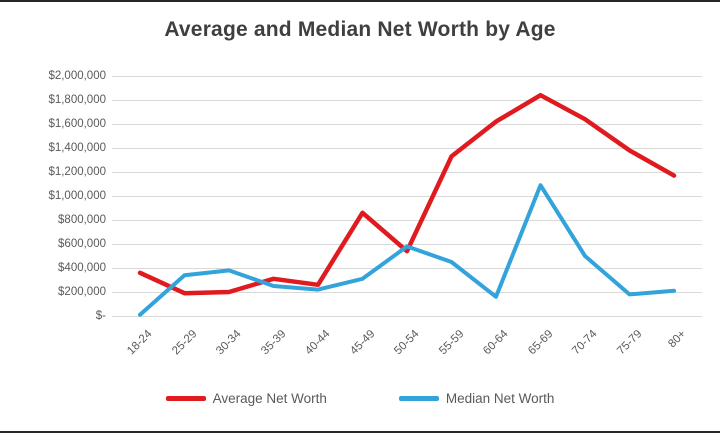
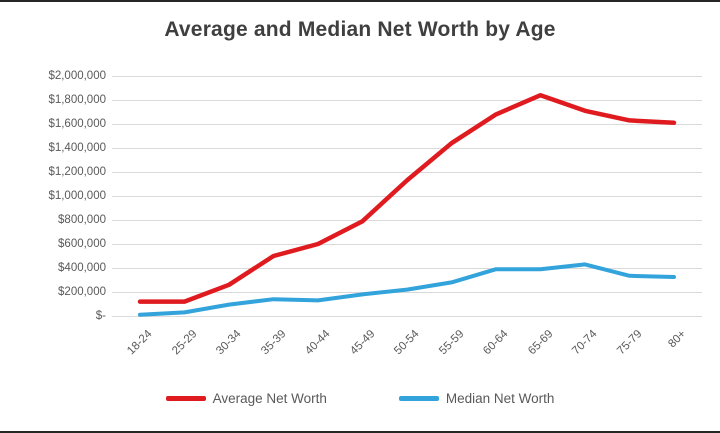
Average Net Worth/18-24: $360000 -> $120000
Average Net Worth/25-29: $190000 -> $120000
Median Net Worth/25-29: $340000 -> $30000
Average Net Worth/30-34: $200000 -> $260000
Median Net Worth/30-34: $380000 -> $100000
Average Net Worth/35-39: $310000 -> $500000
Median Net Worth/35-39: $250000 -> $140000
Average Net Worth/40-44: $260000 -> $600000
Median Net Worth/40-44: $220000 -> $130000
Average Net Worth/45-49: $860000 -> $790000
Median Net Worth/45-49: $310000 -> $180000
Average Net Worth/50-54: $540000 -> $1130000
Median Net Worth/50-54: $580000 -> $220000
Average Net Worth/55-59: $1330000 -> $1440000
Median Net Worth/55-59: $450000 -> $280000
Average Net Worth/60-64: $1620000 -> $1680000
Median Net Worth/60-64: $160000 -> $390000
Median Net Worth/65-69: $1090000 -> $390000
Average Net Worth/70-74: $1640000 -> $1710000
Median Net Worth/70-74: $500000 -> $430000
Average Net Worth/75-79: $1380000 -> $1630000
Median Net Worth/75-79: $180000 -> $340000
Average Net Worth/80+: $1170000 -> $1610000
Median Net Worth/80+: $210000 -> $320000
